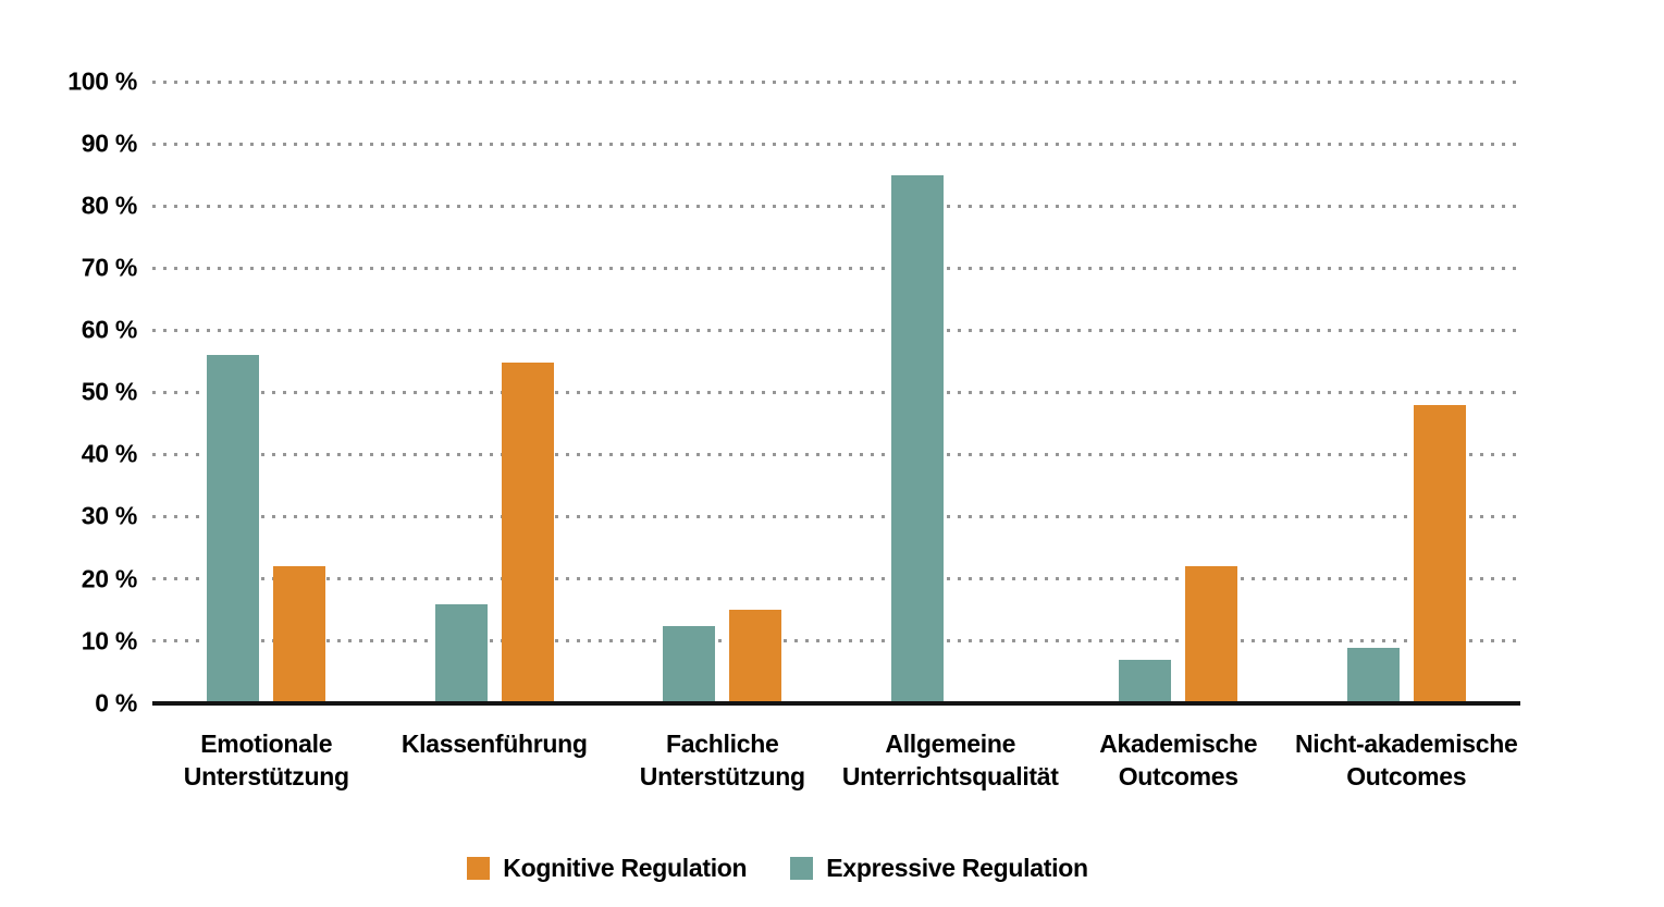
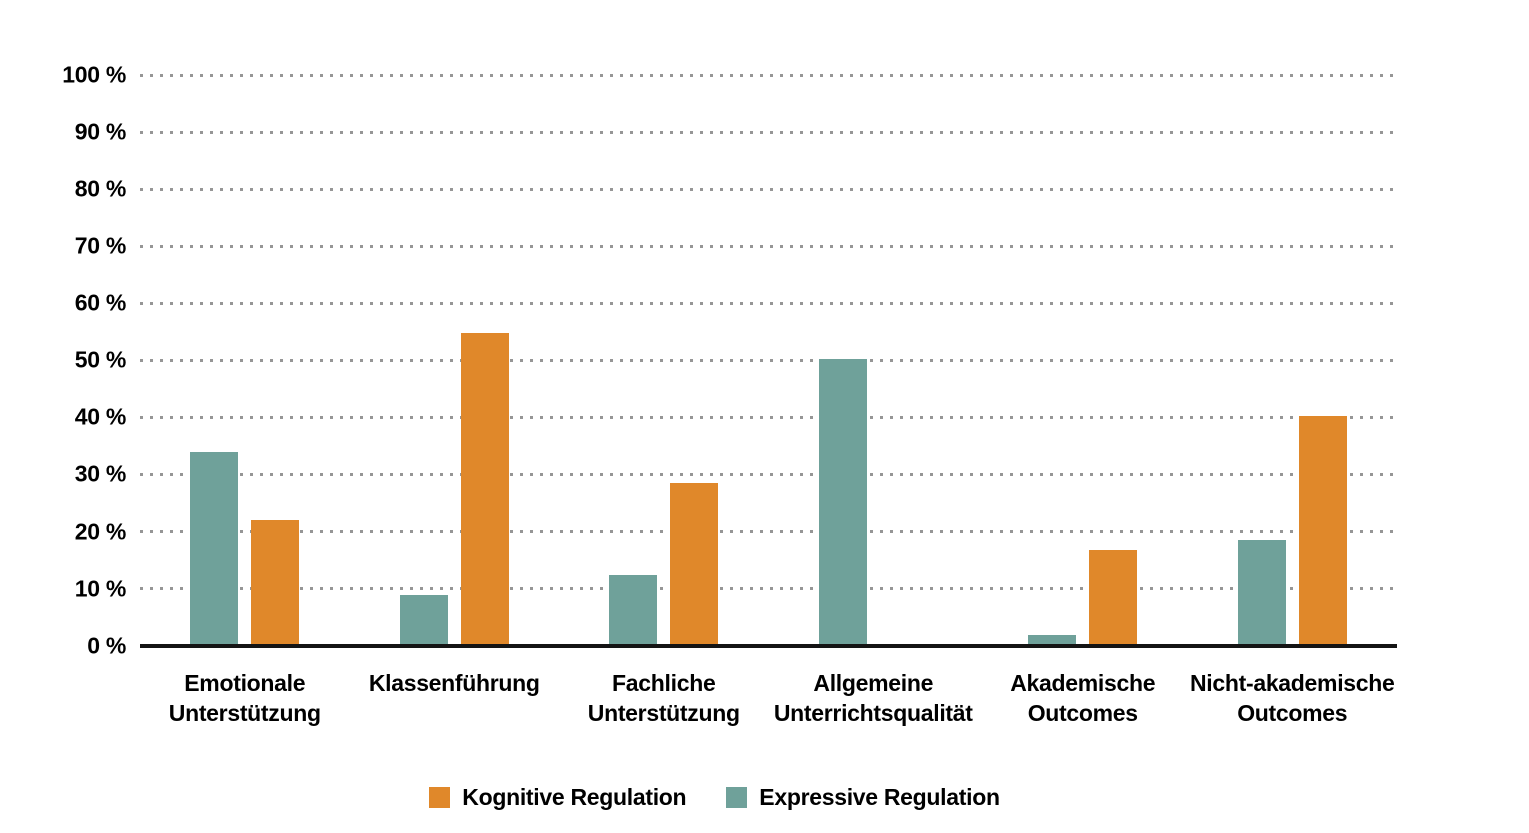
Expressive Regulation/Emotionale Unterstützung: 56% -> 34%
Expressive Regulation/Klassenführung: 16% -> 9%
Kognitive Regulation/Fachliche Unterstützung: 15% -> 28%
Expressive Regulation/Allgemeine Unterrichtsqualität: 85% -> 50%
Expressive Regulation/Akademische Outcomes: 7% -> 2%
Kognitive Regulation/Akademische Outcomes: 22% -> 17%
Expressive Regulation/Nicht-akademische Outcomes: 9% -> 18%
Kognitive Regulation/Nicht-akademische Outcomes: 48% -> 40%
